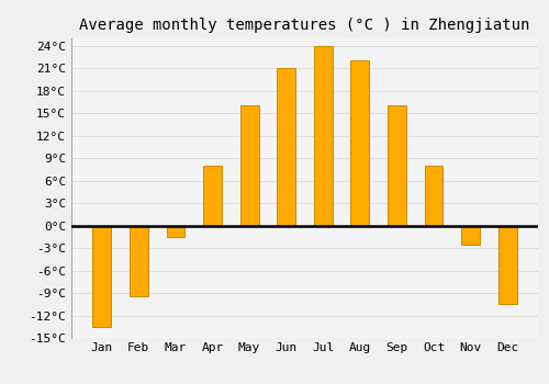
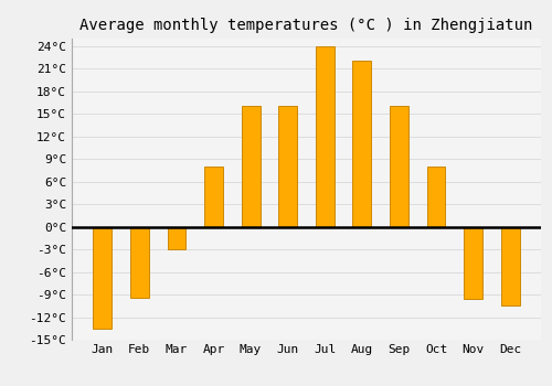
Mar: -1.5°C -> -3.0°C
Jun: 21.0°C -> 16.0°C
Nov: -2.5°C -> -9.6°C
